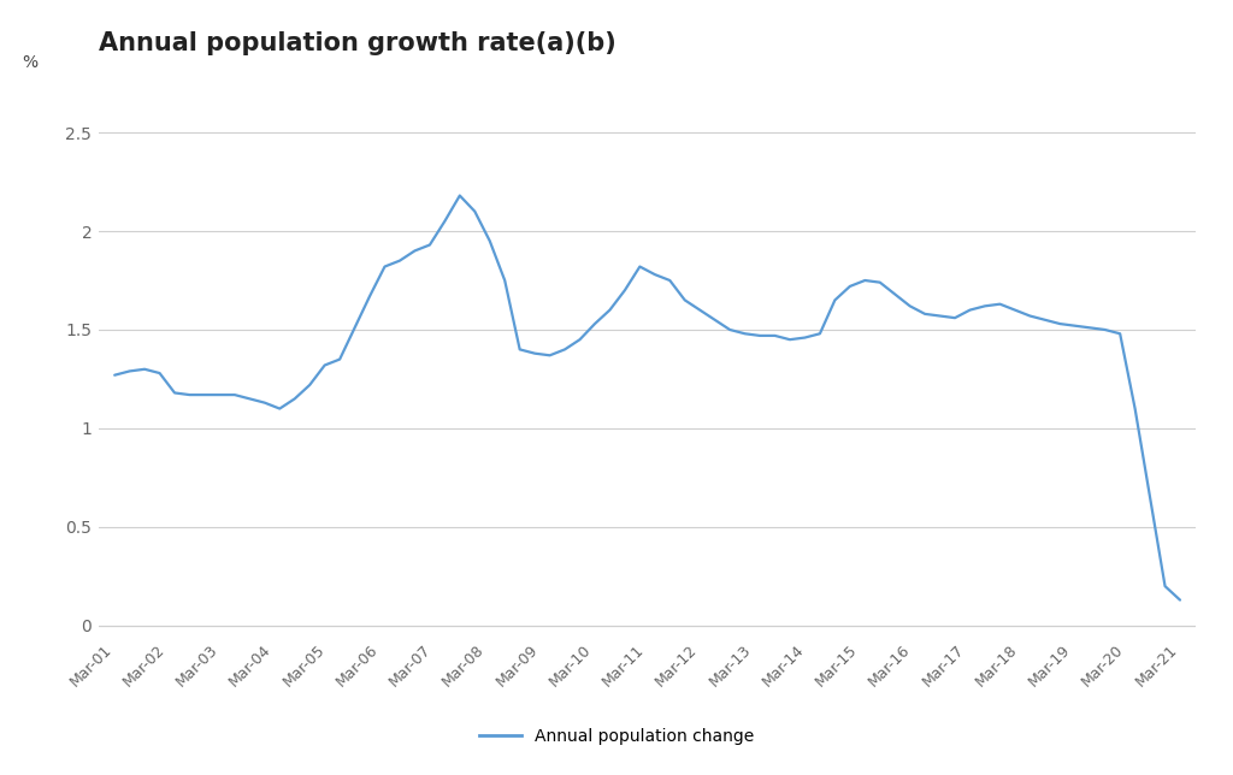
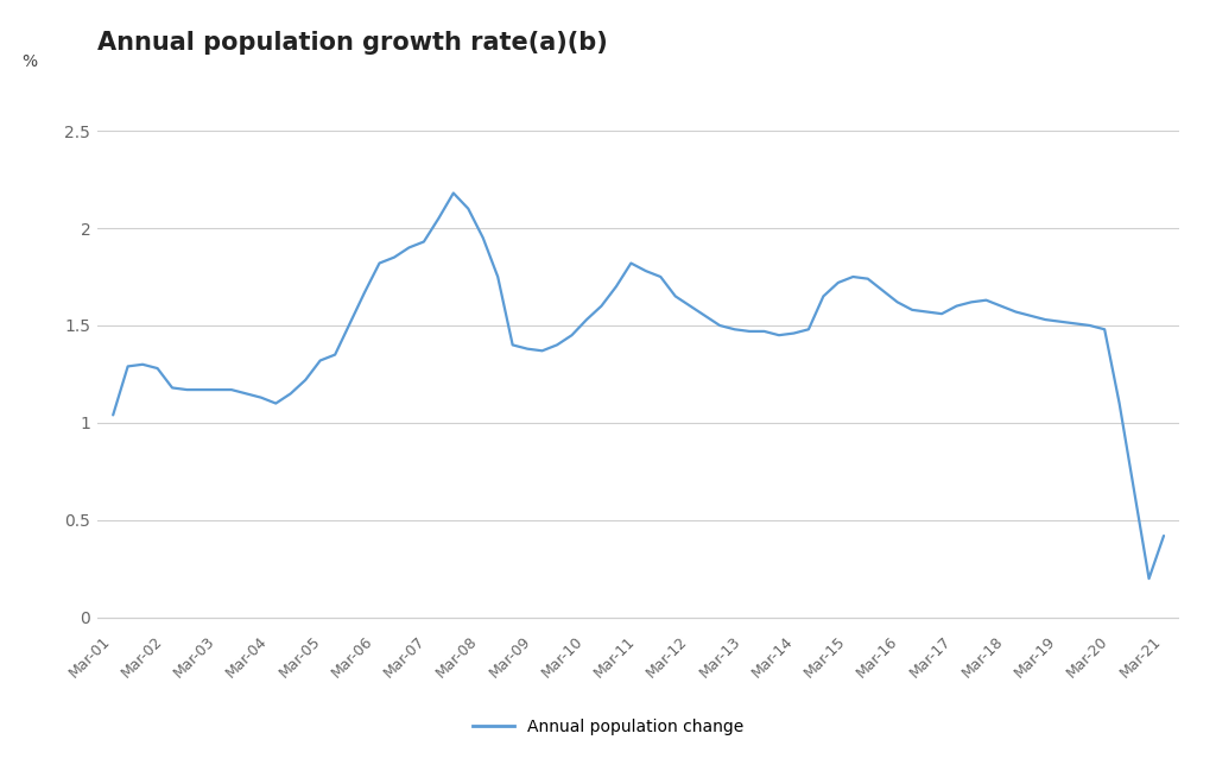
Mar-01: 1.27 -> 1.04
Mar-21: 0.13 -> 0.42
